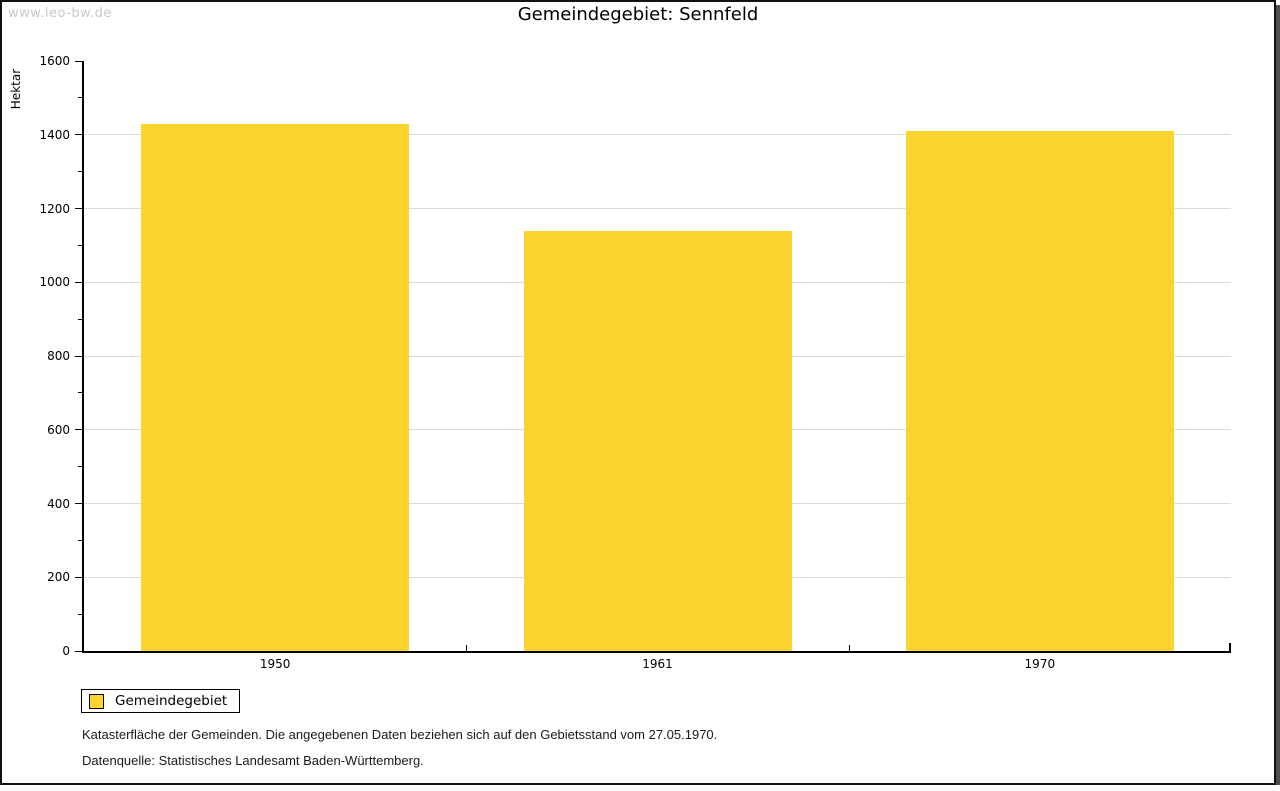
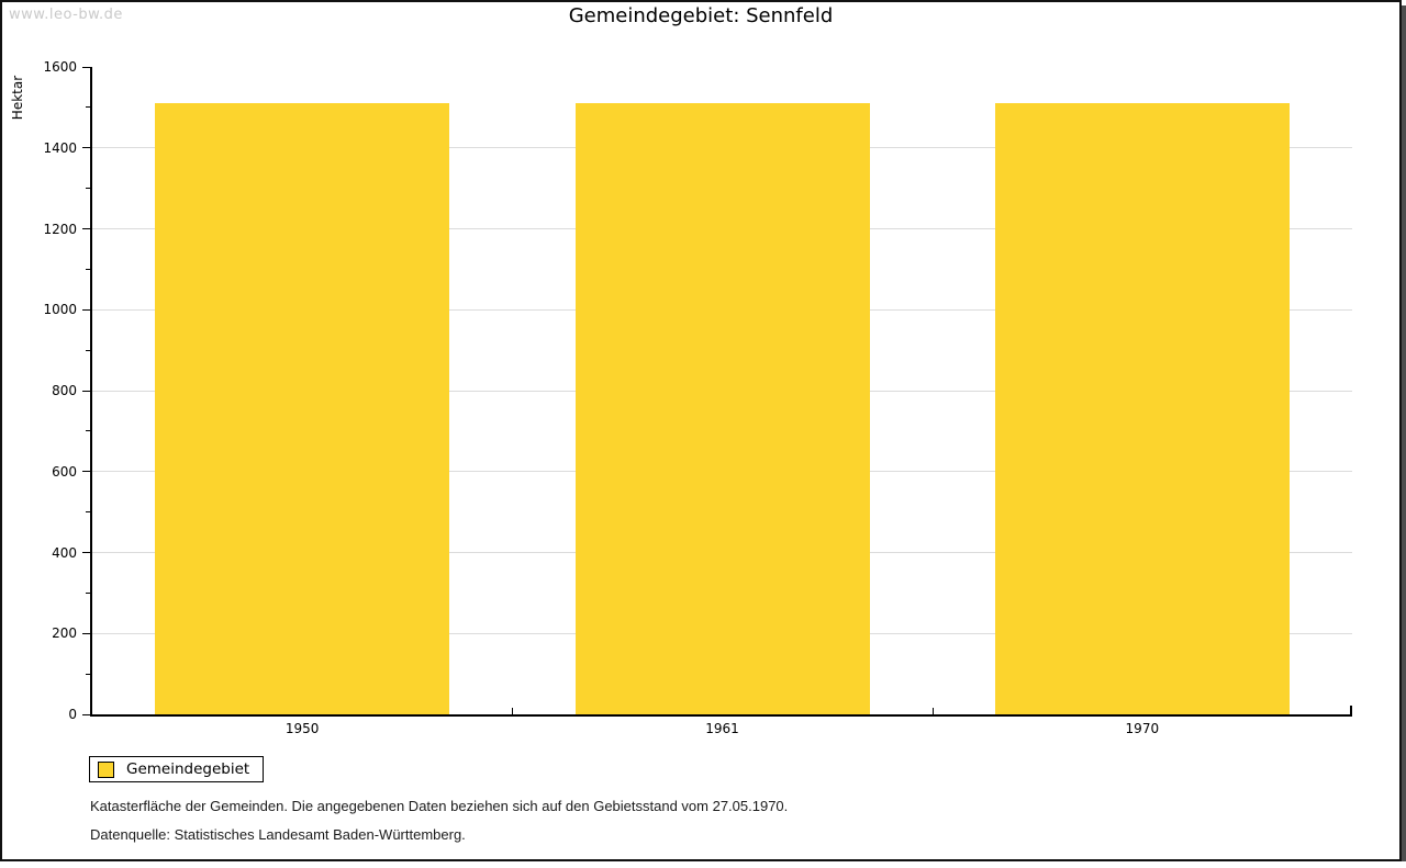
1950: 1430 -> 1510
1961: 1140 -> 1510
1970: 1410 -> 1510
